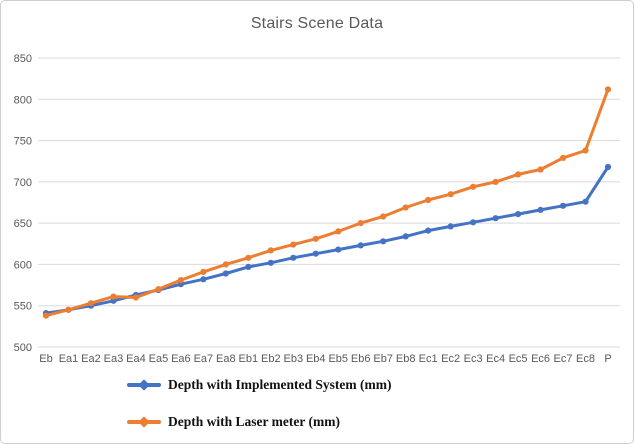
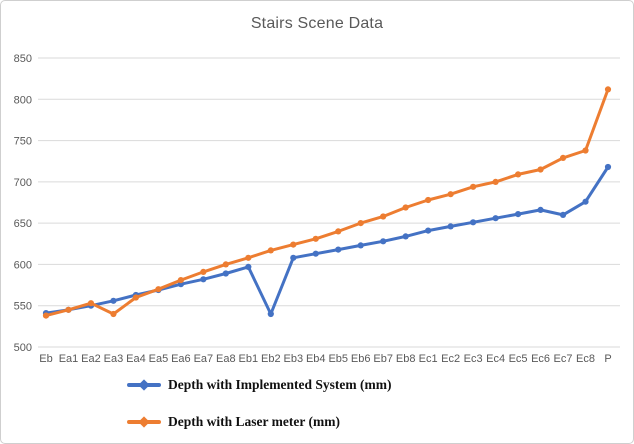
Depth with Laser meter (mm)/Ea3: 560 -> 540
Depth with Implemented System (mm)/Eb2: 600 -> 540
Depth with Implemented System (mm)/Ec7: 670 -> 660
